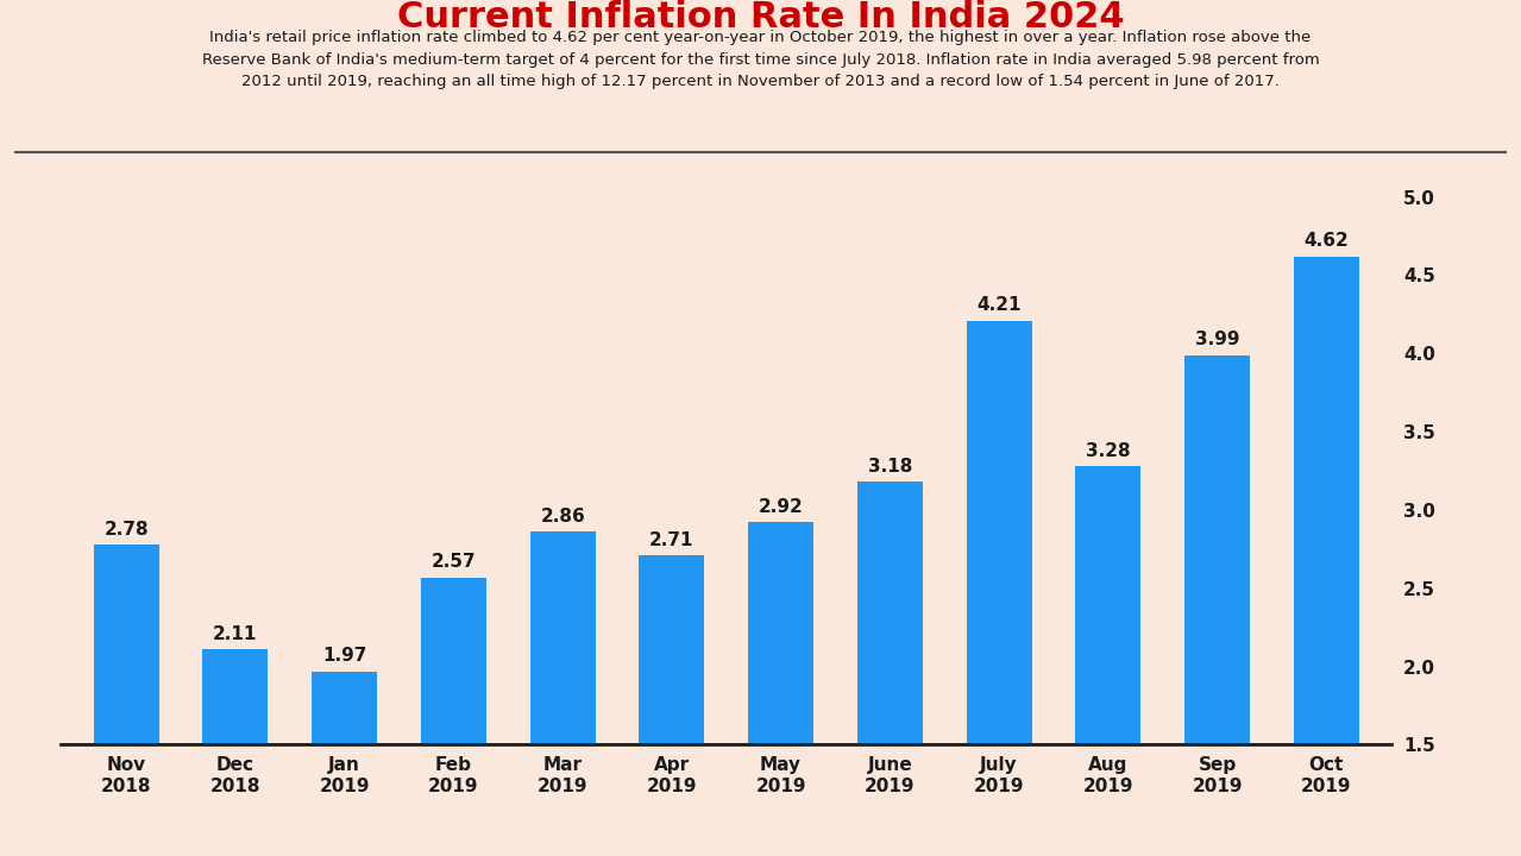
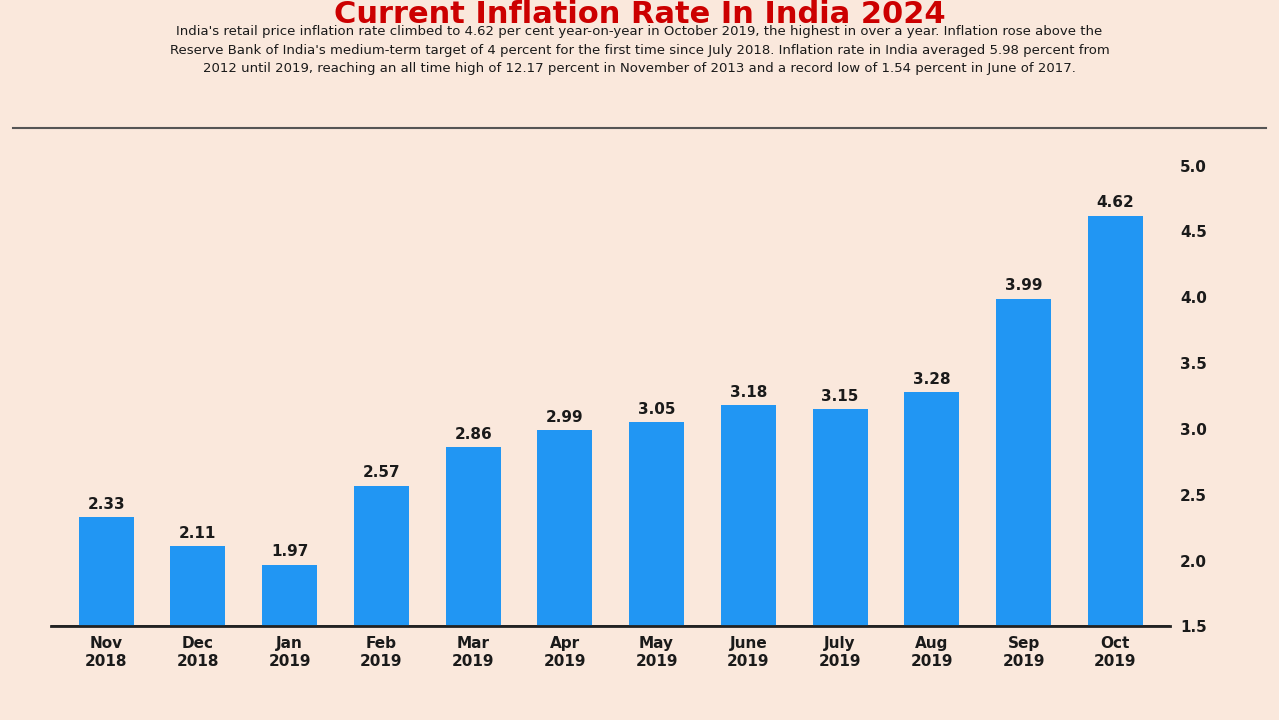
Nov 2018: 2.78 -> 2.33
Apr 2019: 2.71 -> 2.99
May 2019: 2.92 -> 3.05
July 2019: 4.21 -> 3.15
